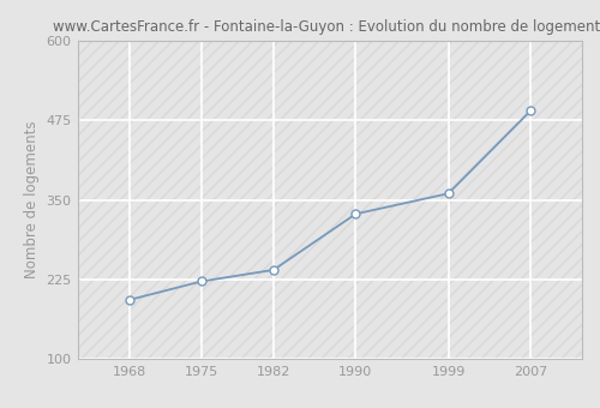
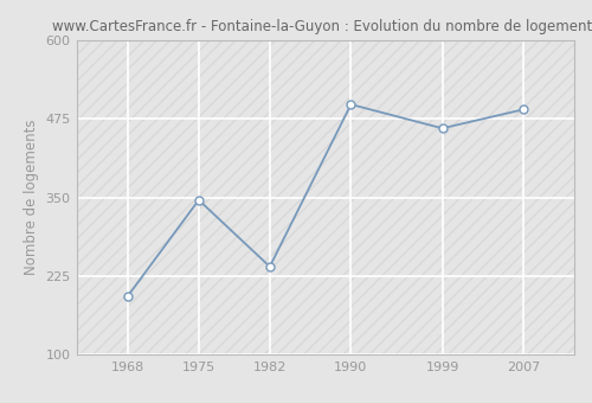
1975: 222 -> 346
1990: 328 -> 498
1999: 360 -> 460
